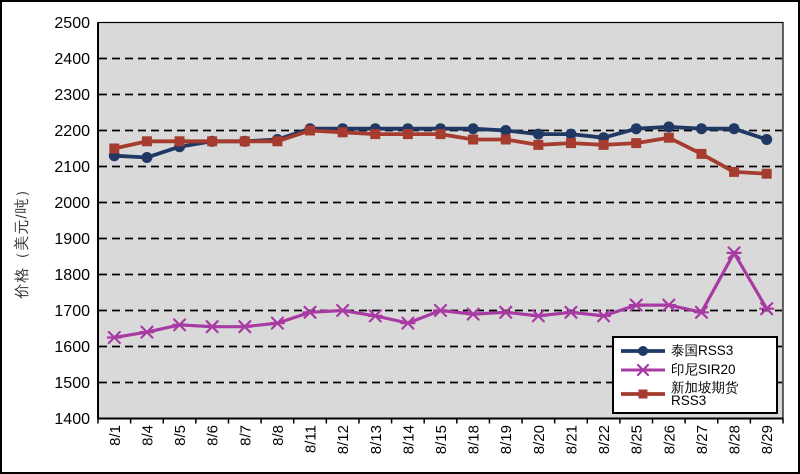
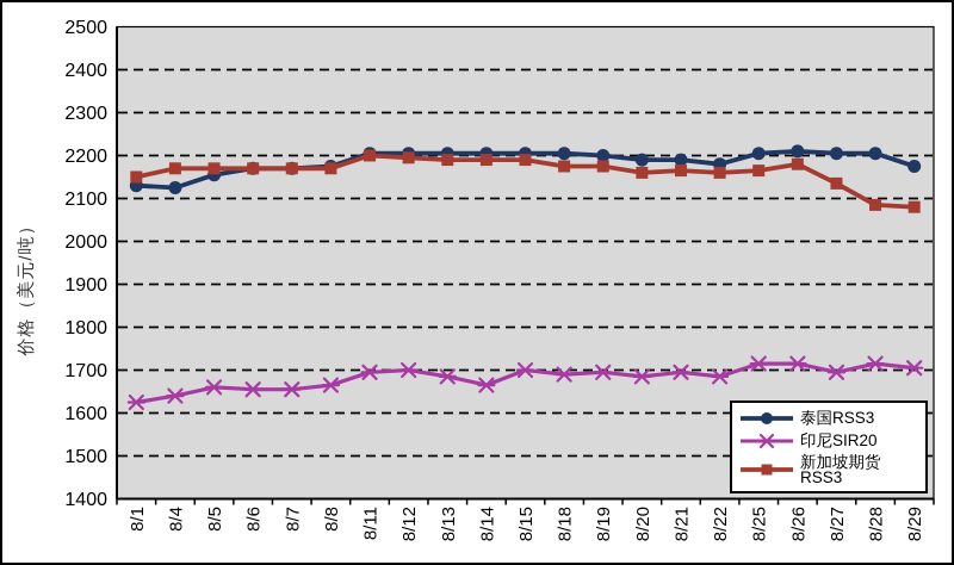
印尼SIR20/8/28: 1860 -> 1720
